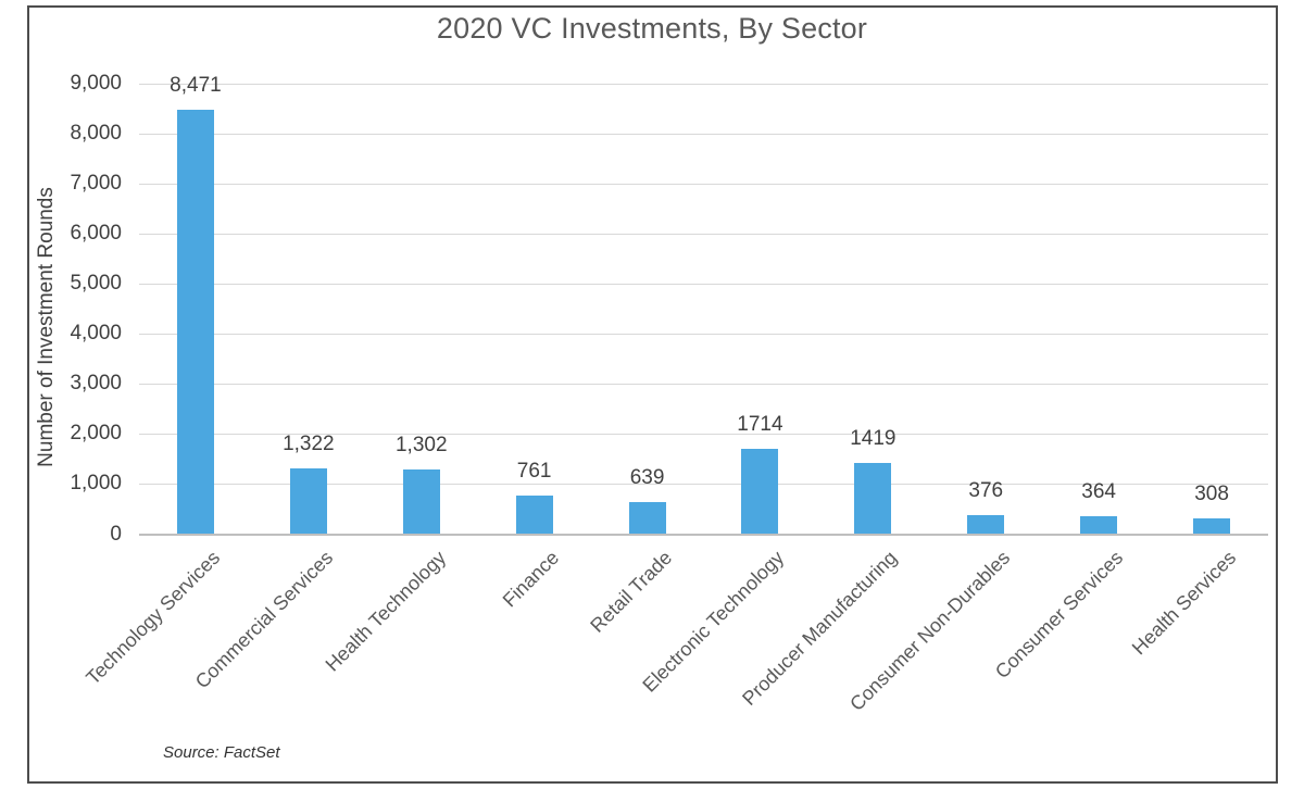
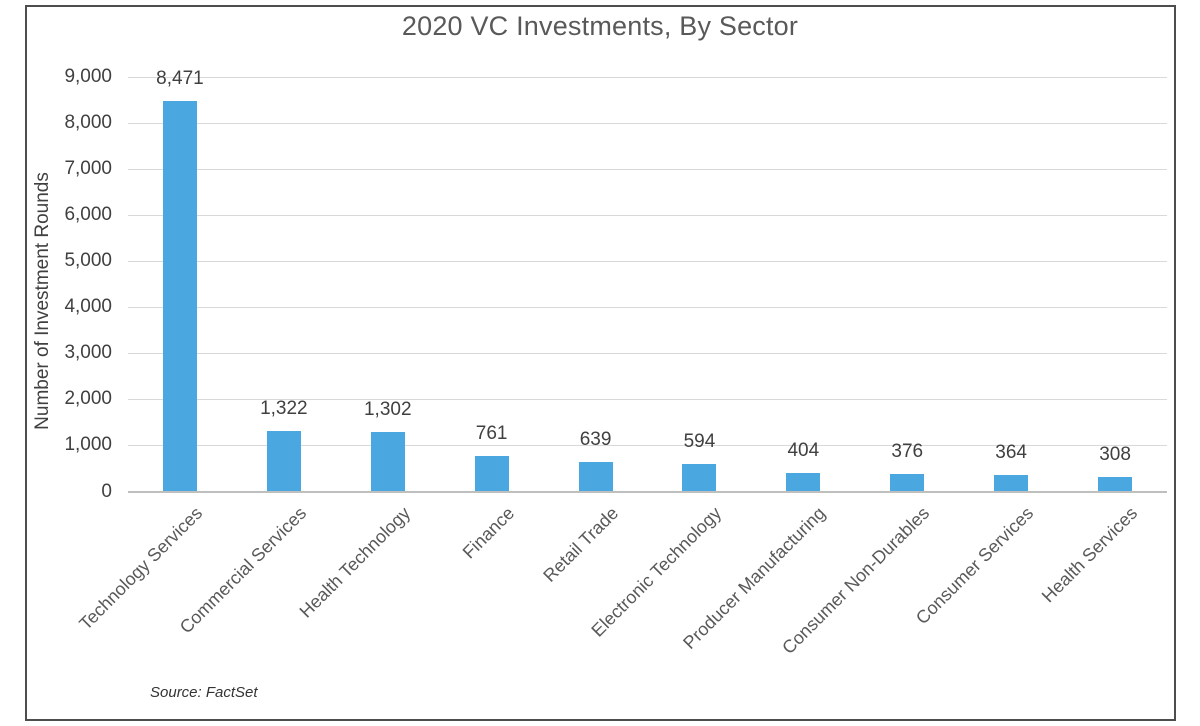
Electronic Technology: 1714 -> 594
Producer Manufacturing: 1419 -> 404
